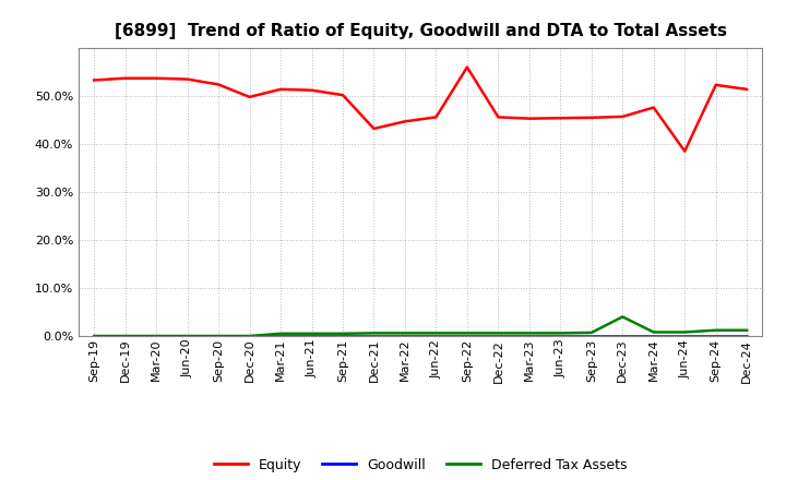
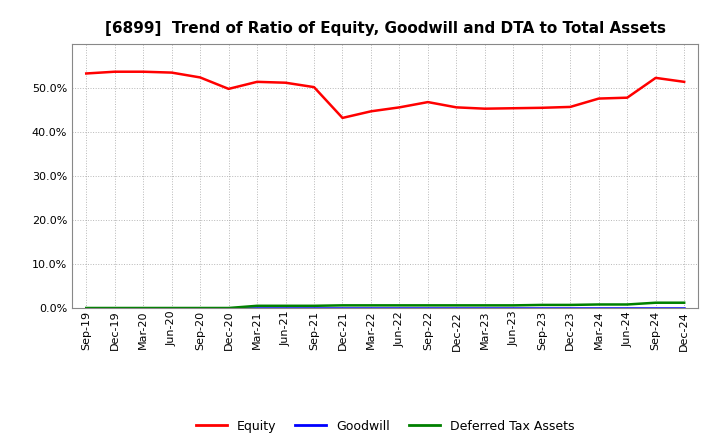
Equity/Sep-22: 56.0% -> 46.8%
Deferred Tax Assets/Dec-23: 4.0% -> 0.7%
Equity/Jun-24: 38.5% -> 47.8%
